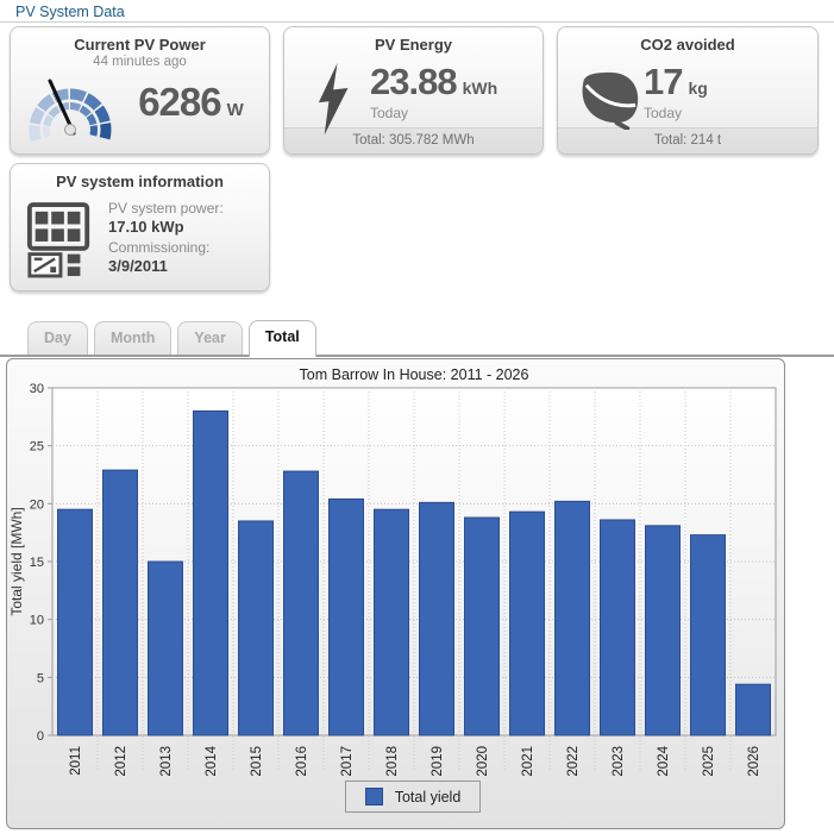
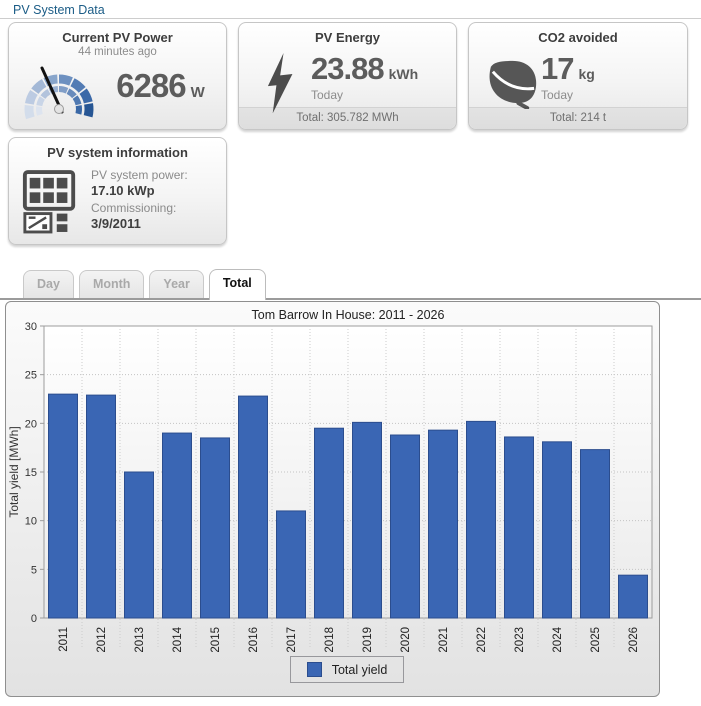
2011: 20 -> 23
2014: 28 -> 19
2017: 20 -> 11
